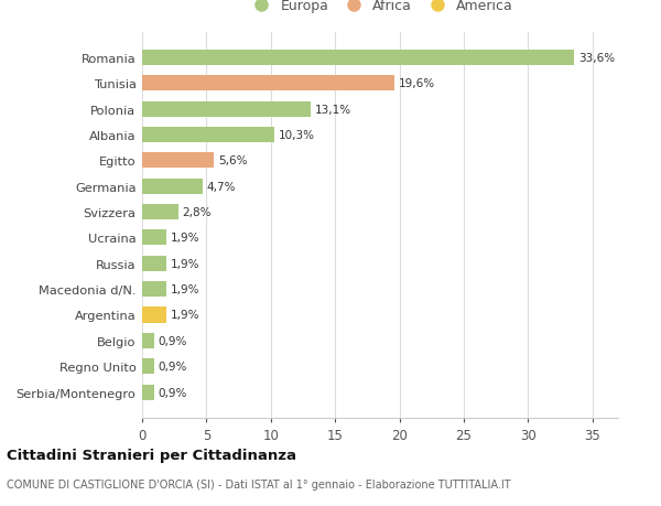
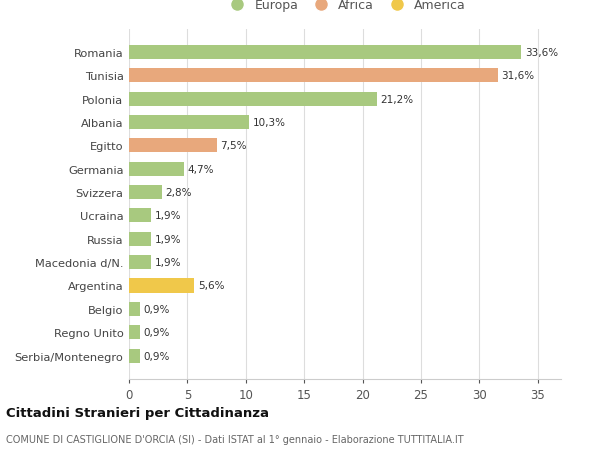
Tunisia: 19,6% -> 31,6%
Polonia: 13,1% -> 21,2%
Egitto: 5,6% -> 7,5%
Argentina: 1,9% -> 5,6%
